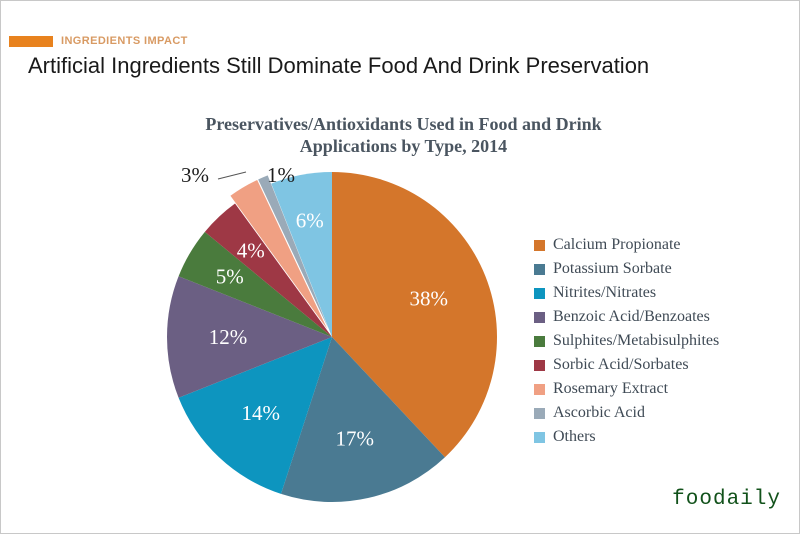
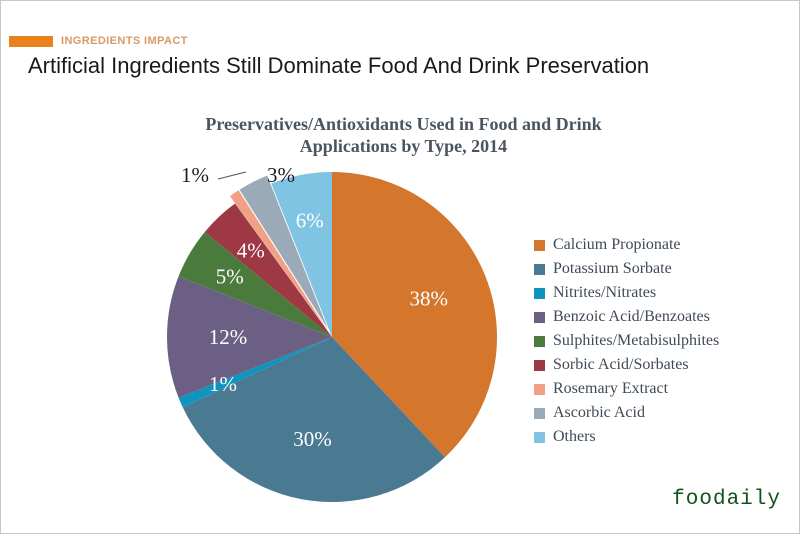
Potassium Sorbate: 17% -> 30%
Nitrites/Nitrates: 14% -> 1%
Rosemary Extract: 3% -> 1%
Ascorbic Acid: 1% -> 3%
